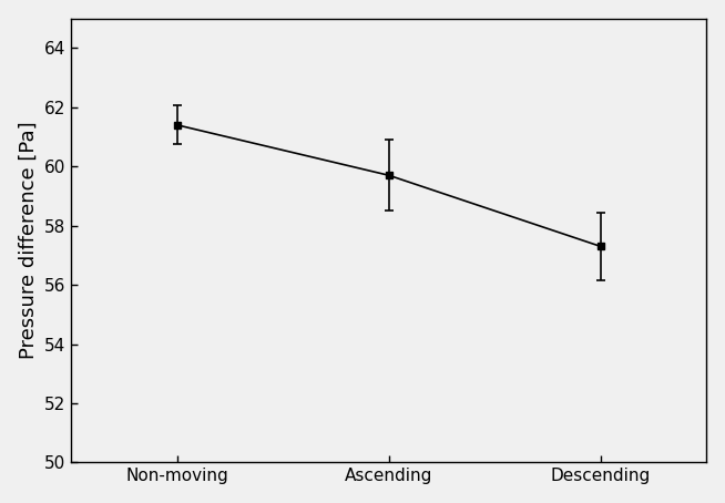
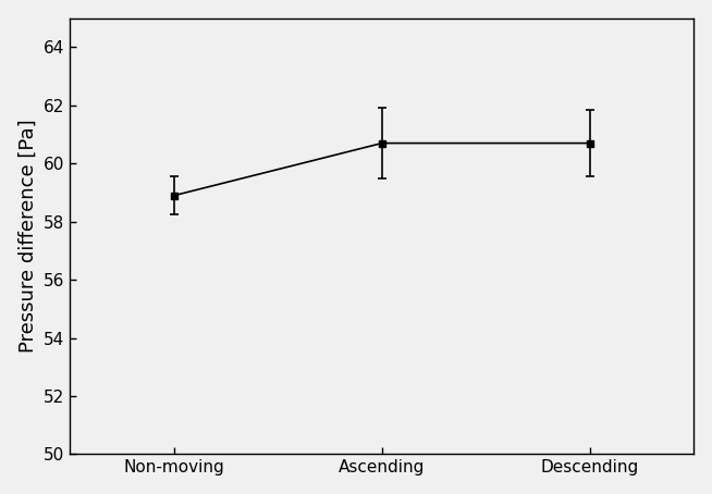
Non-moving: 61.4 -> 58.9
Ascending: 59.7 -> 60.7
Descending: 57.3 -> 60.7
